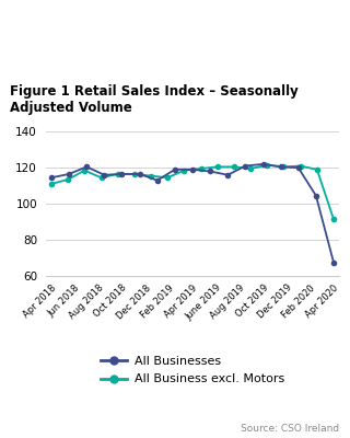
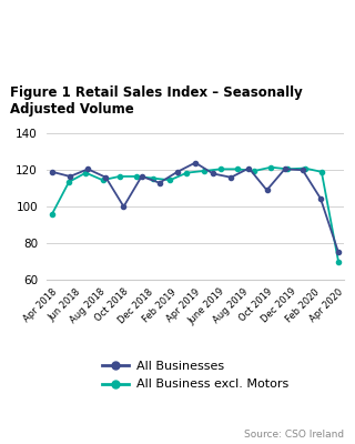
All Businesses/Apr 2018: 114 -> 119
All Business excl. Motors/Apr 2018: 111 -> 96
All Businesses/Oct 2018: 116 -> 100
All Businesses/Apr 2019: 119 -> 124
All Businesses/Oct 2019: 122 -> 109
All Businesses/Apr 2020: 68 -> 75
All Business excl. Motors/Apr 2020: 92 -> 70
